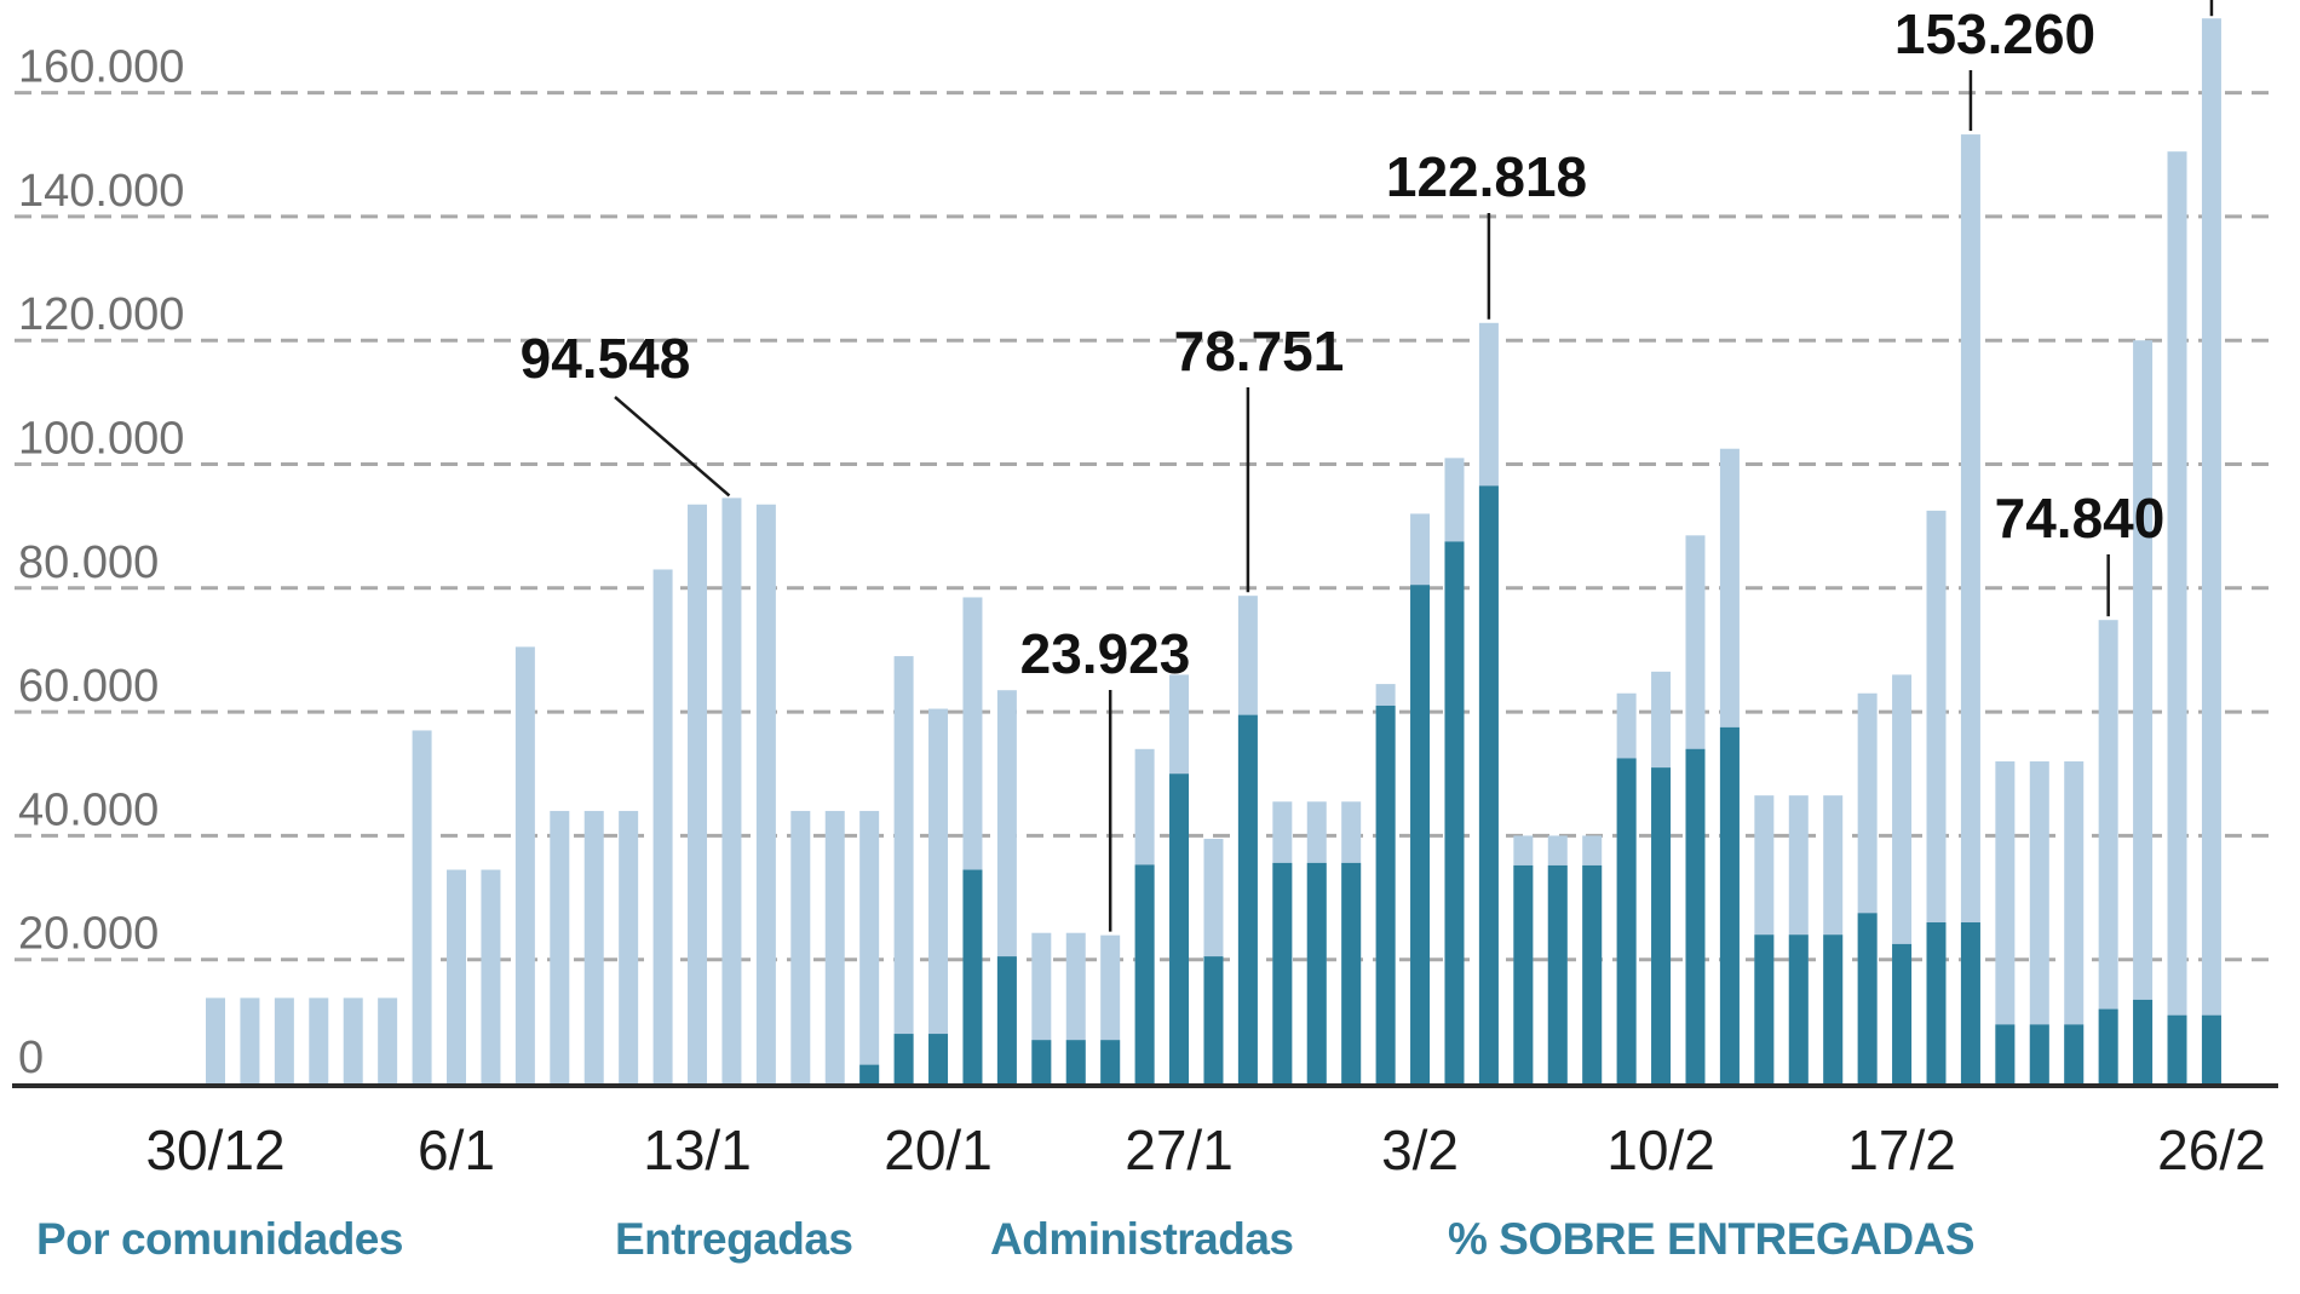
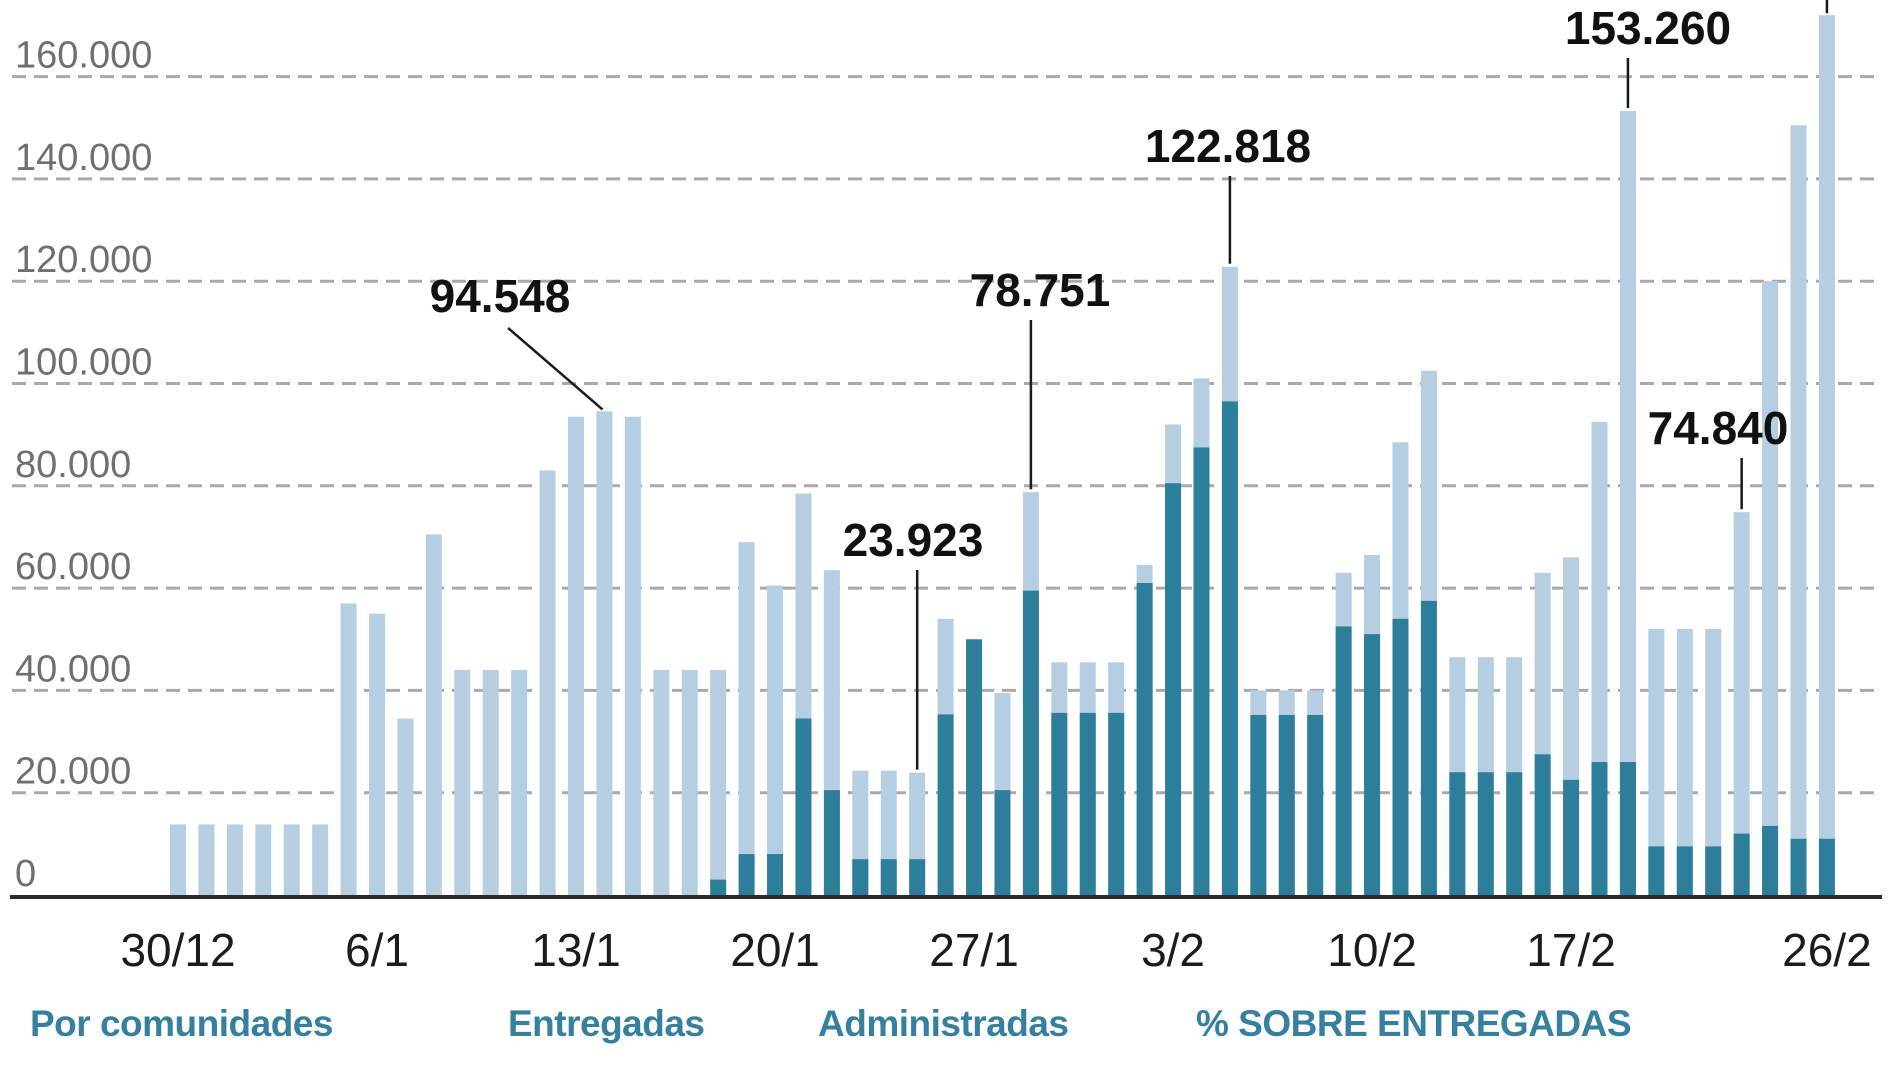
Entregadas/6/1: 34000 -> 55000
Entregadas/27/1: 66000 -> 49000
